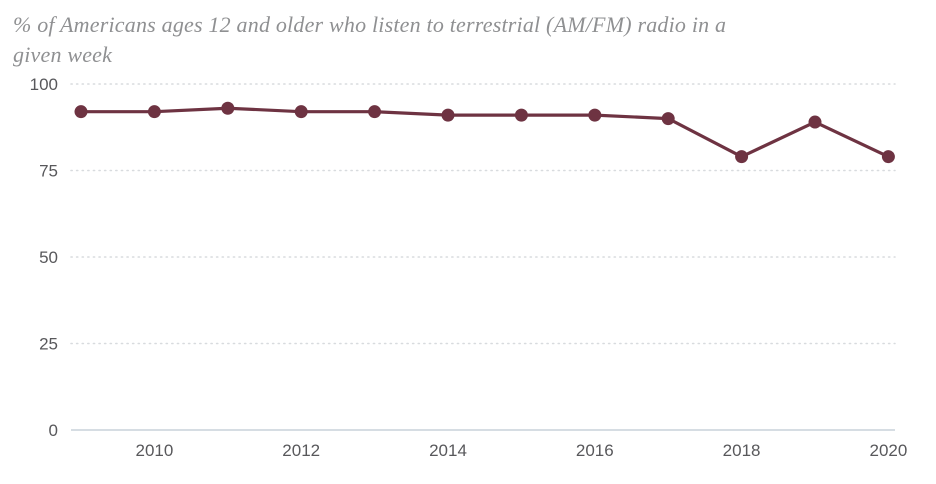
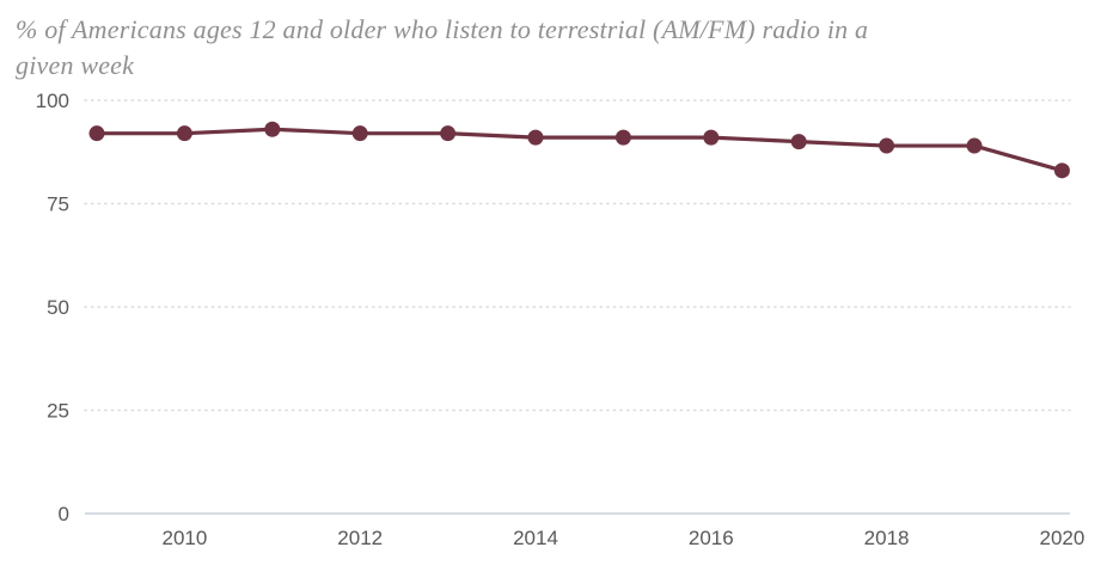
2018: 79 -> 89
2020: 79 -> 83
